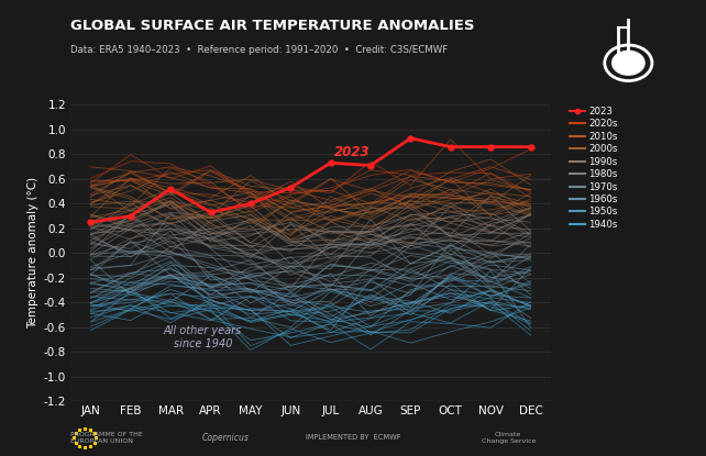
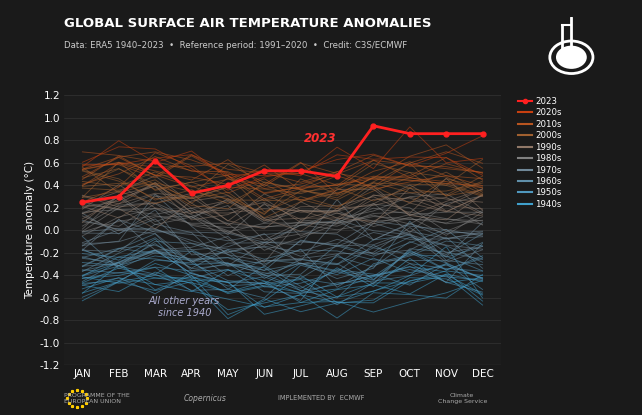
2023/MAR: 0.52 -> 0.62
2023/JUL: 0.73 -> 0.53
2023/AUG: 0.71 -> 0.48
